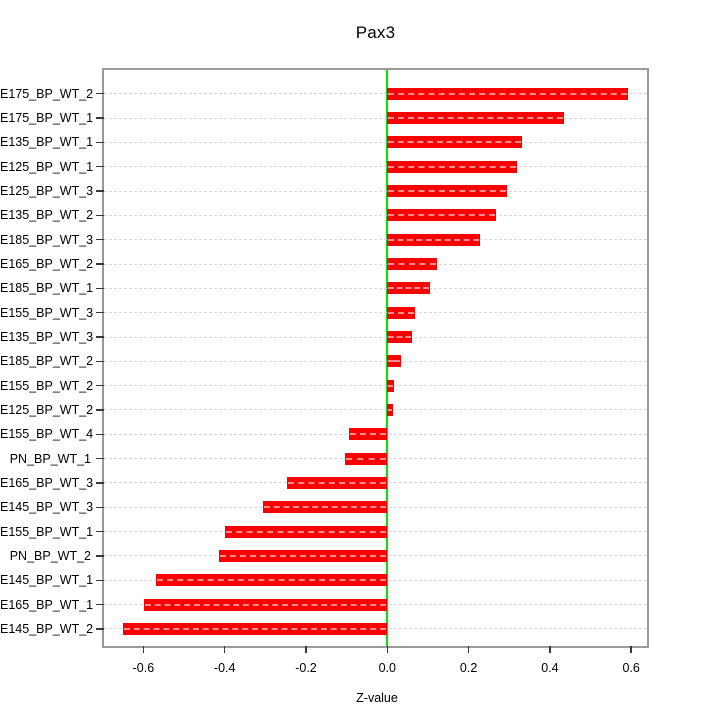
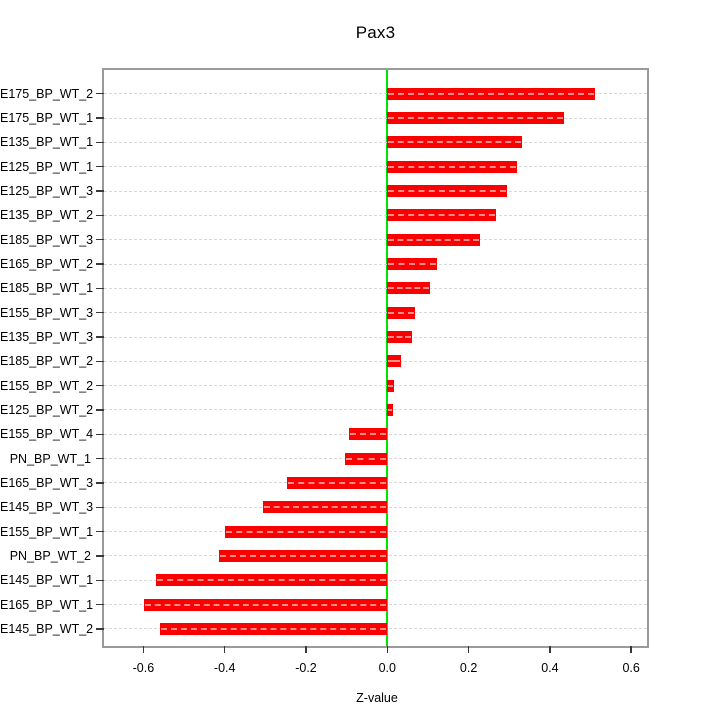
E175_BP_WT_2: 0.59 -> 0.51
E145_BP_WT_2: -0.65 -> -0.56
